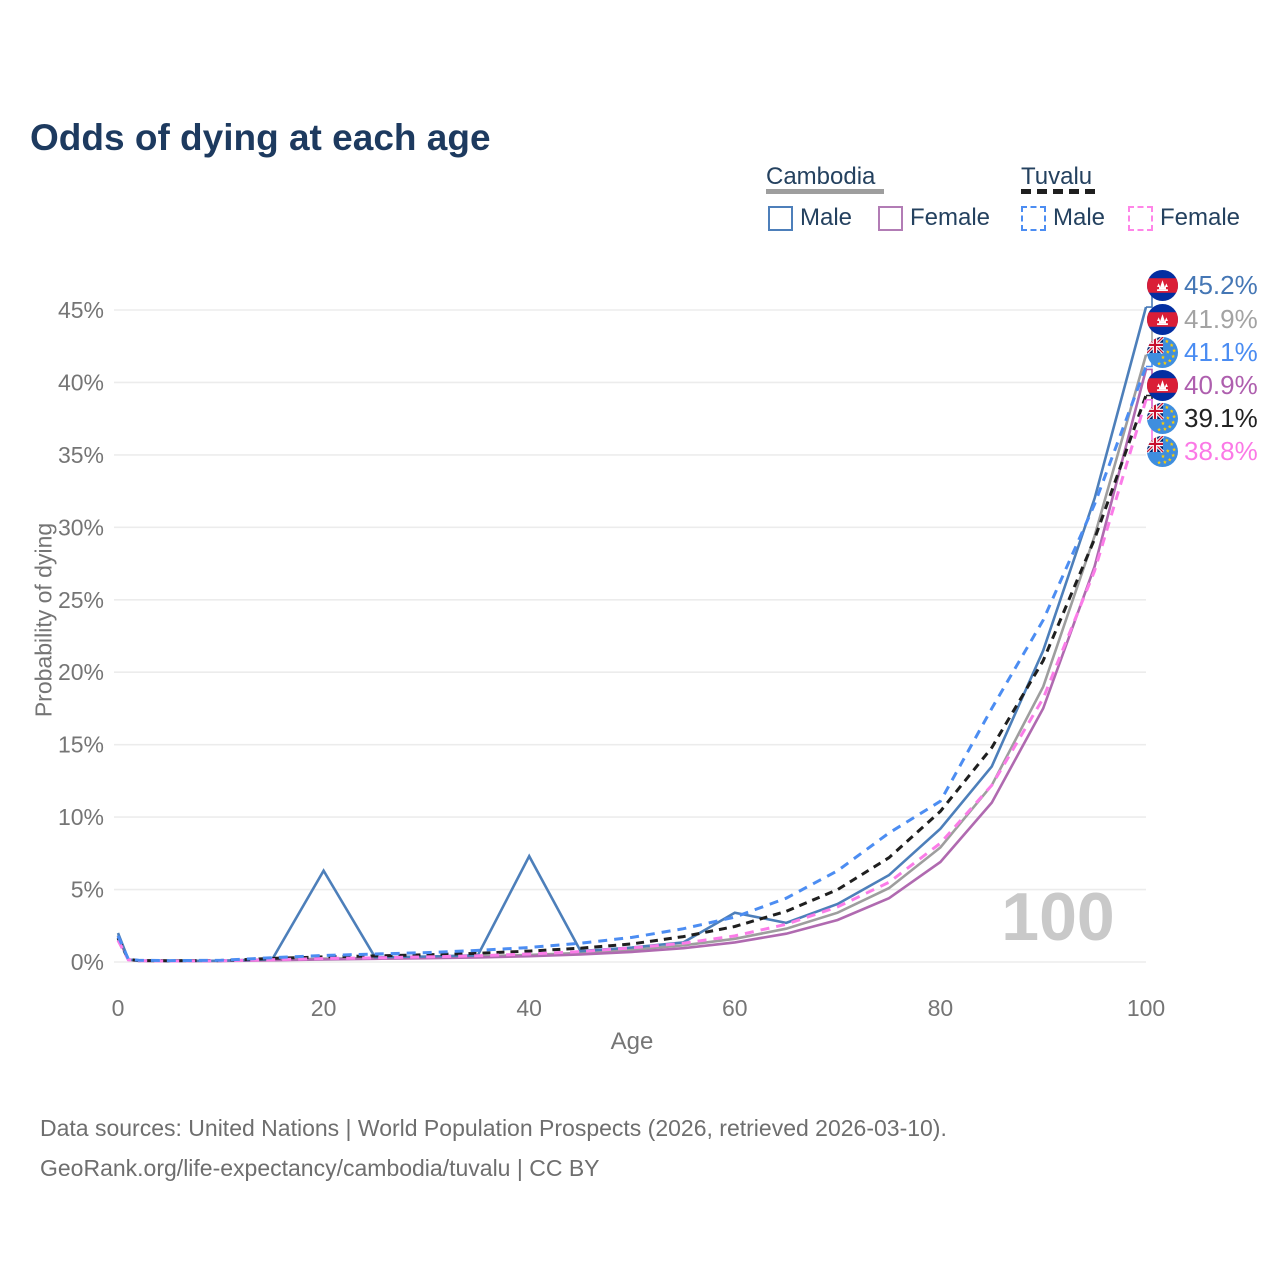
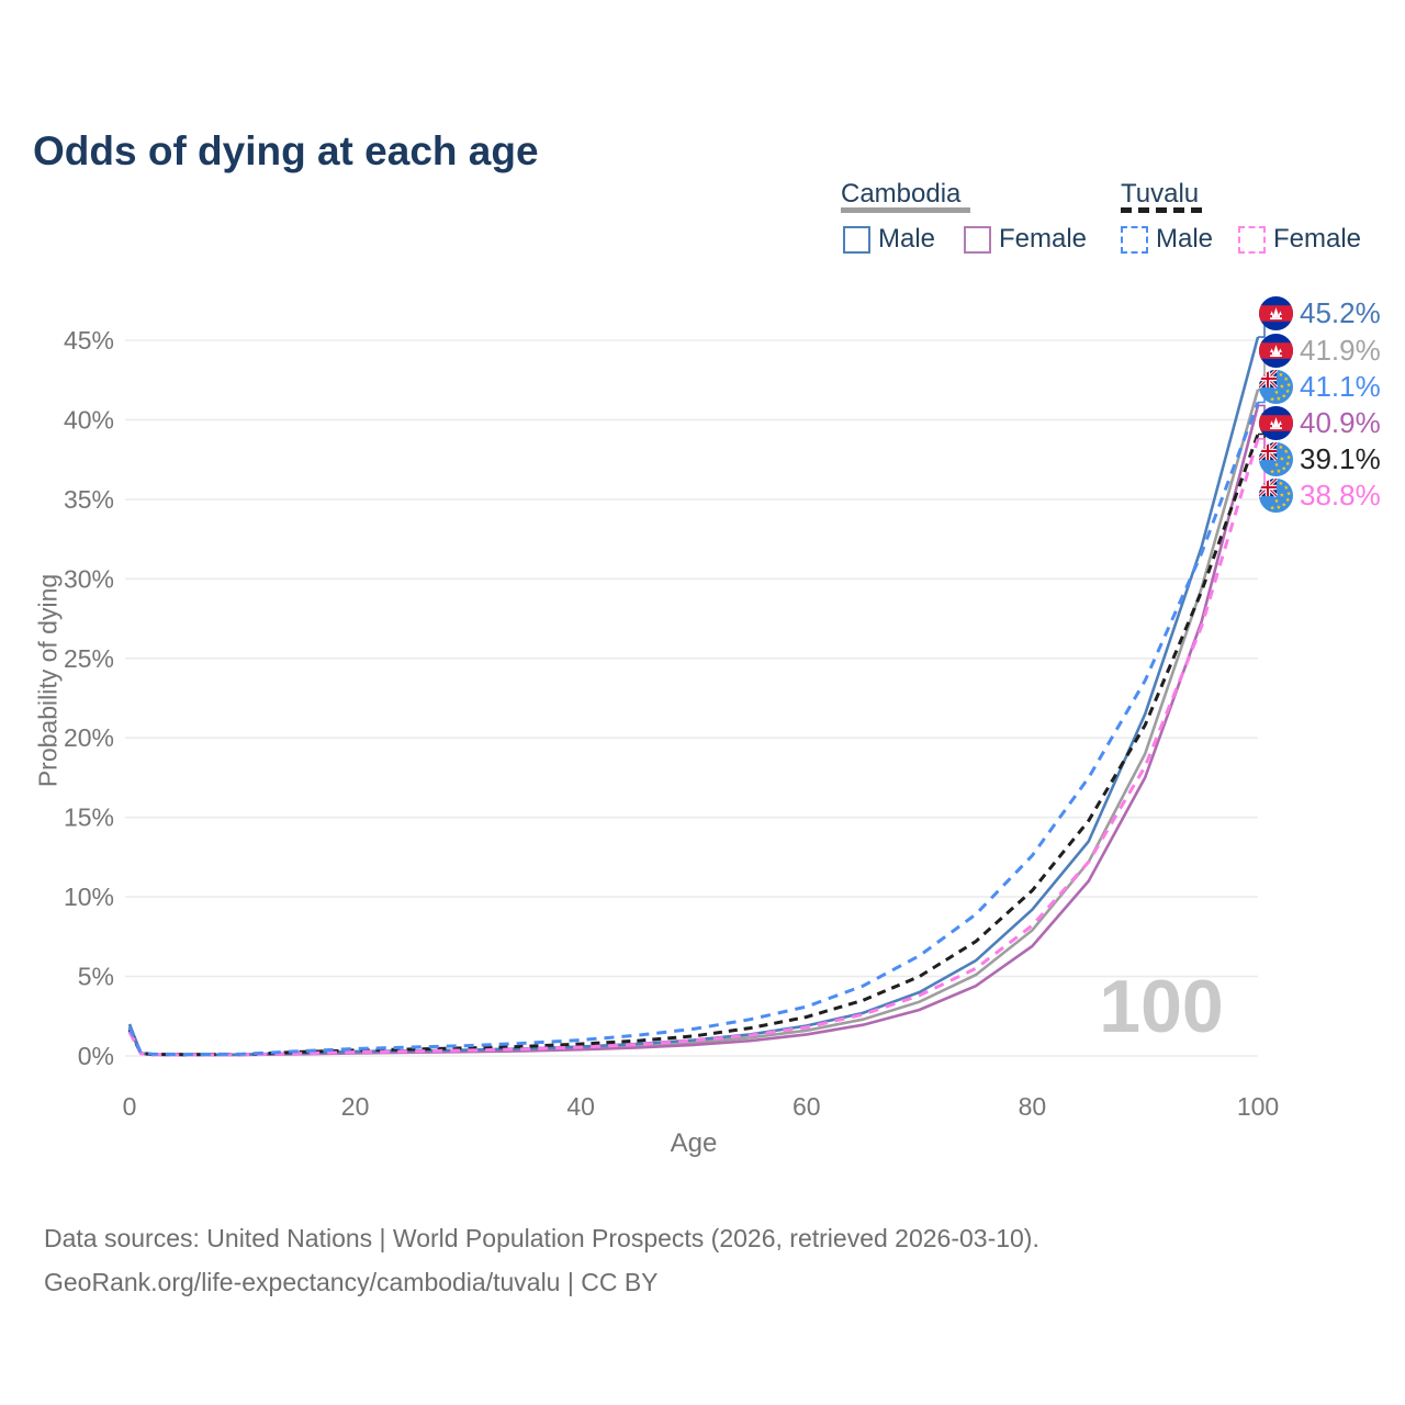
Cambodia Male/20: 6.3% -> 0.3%
Cambodia Male/40: 7.3% -> 0.6%
Cambodia Male/60: 3.4% -> 1.9%
Tuvalu Male/80: 11.1% -> 12.6%
